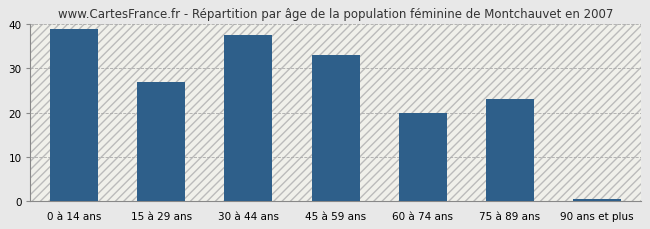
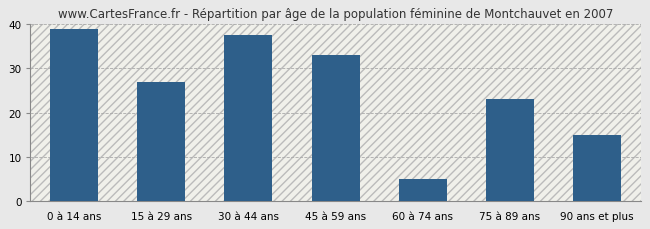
60 à 74 ans: 20.0 -> 5.0
90 ans et plus: 0.5 -> 15.0
